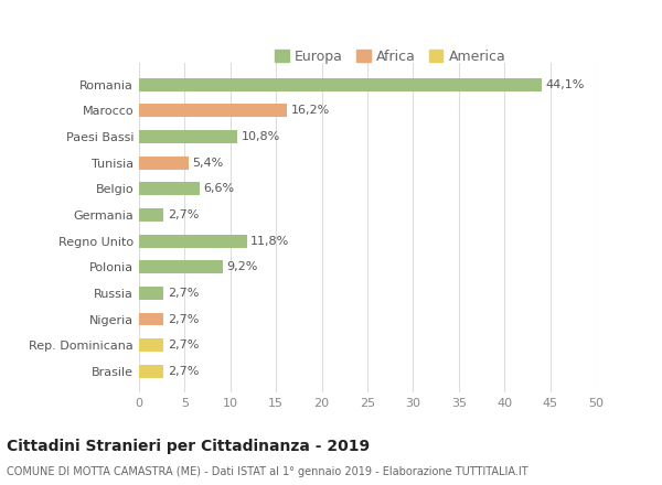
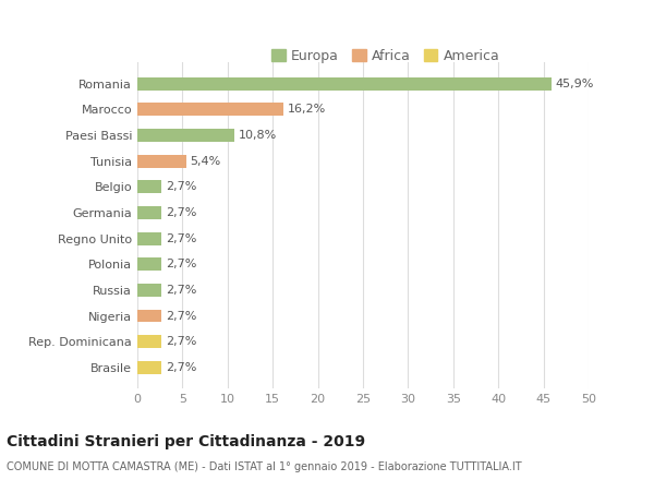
Romania: 44,1% -> 45,9%
Belgio: 6,6% -> 2,7%
Regno Unito: 11,8% -> 2,7%
Polonia: 9,2% -> 2,7%
